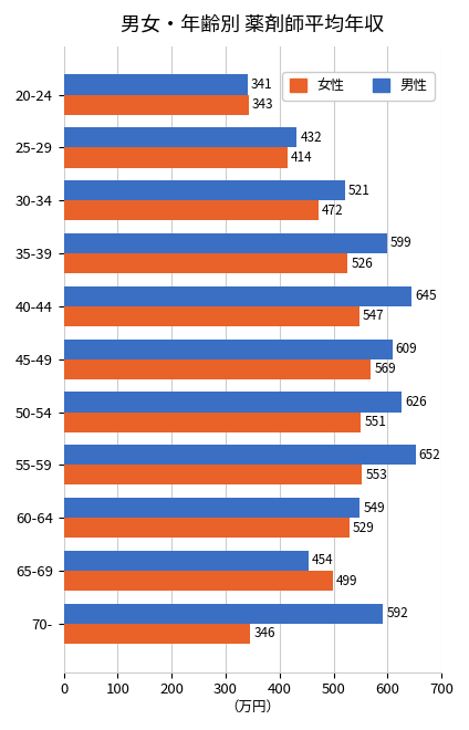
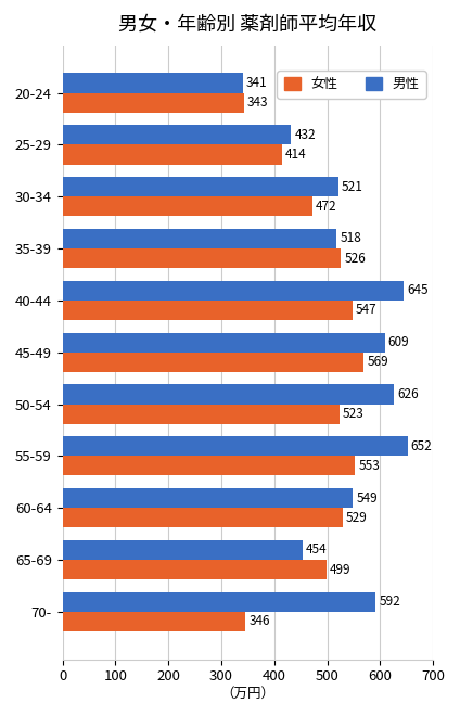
男性/35-39: 599 -> 518
女性/50-54: 551 -> 523
